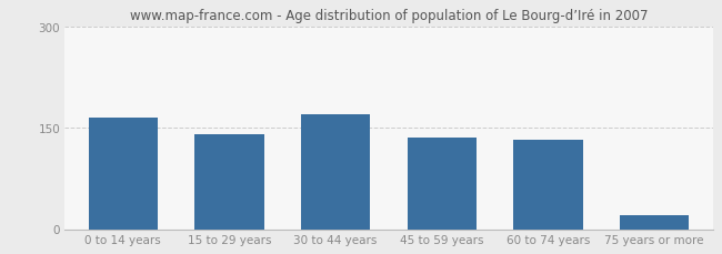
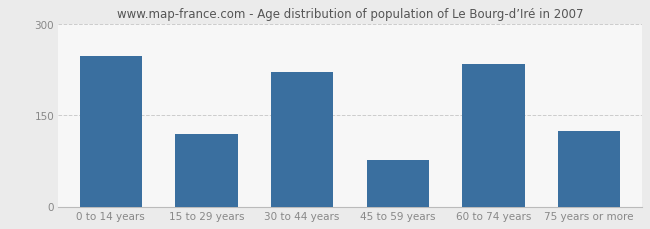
0 to 14 years: 165 -> 248
15 to 29 years: 141 -> 120
30 to 44 years: 170 -> 222
45 to 59 years: 136 -> 76
60 to 74 years: 133 -> 234
75 years or more: 20 -> 124
